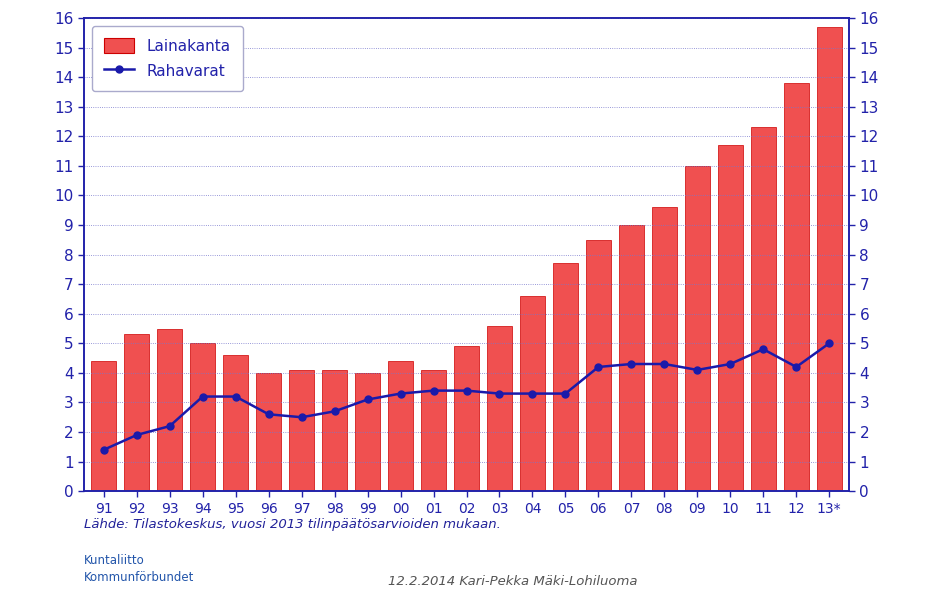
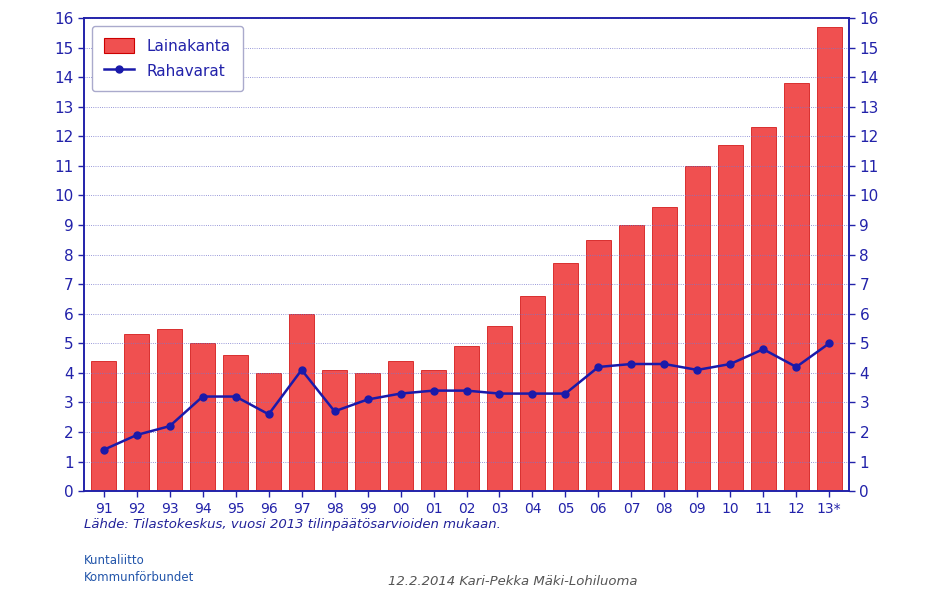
Lainakanta/97: 4.1 -> 6.0
Rahavarat/97: 2.5 -> 4.1
